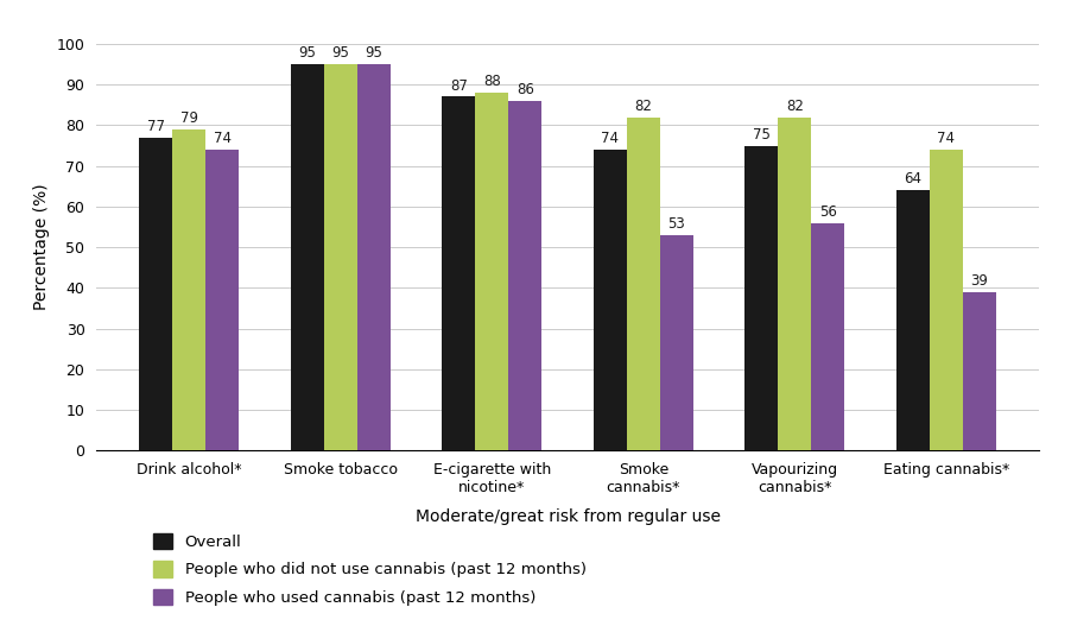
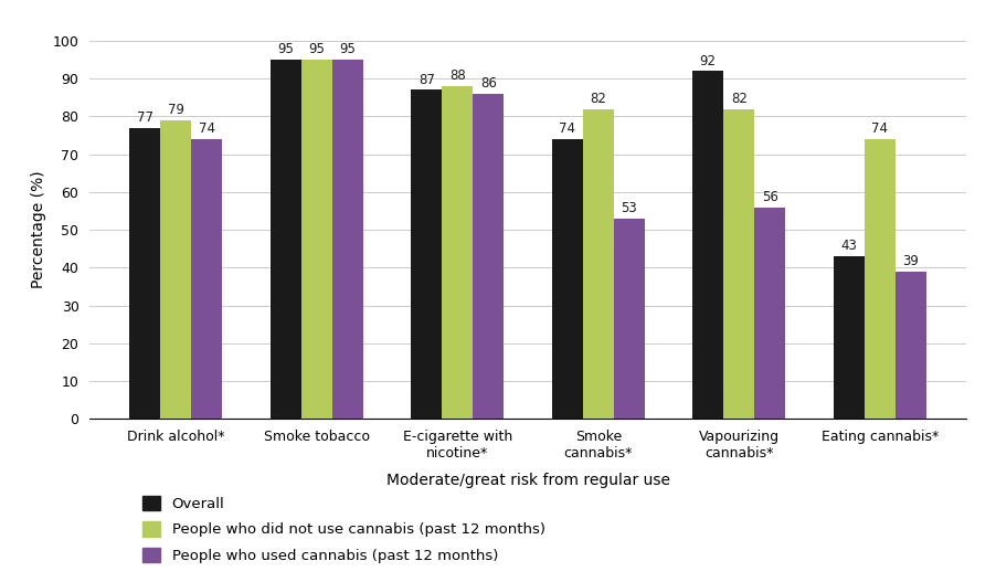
Overall/Vapourizing cannabis*: 75 -> 92
Overall/Eating cannabis*: 64 -> 43
